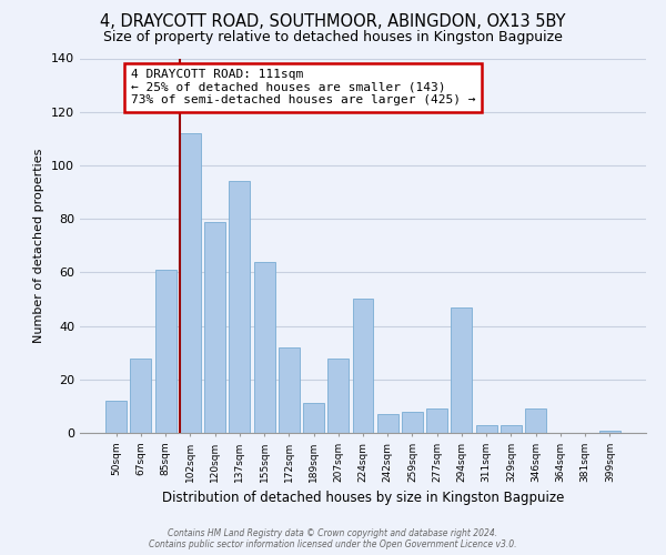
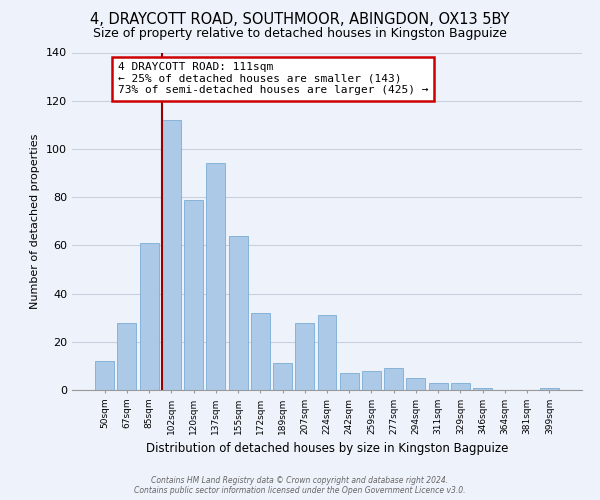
224sqm: 50 -> 31
294sqm: 47 -> 5
346sqm: 9 -> 1
